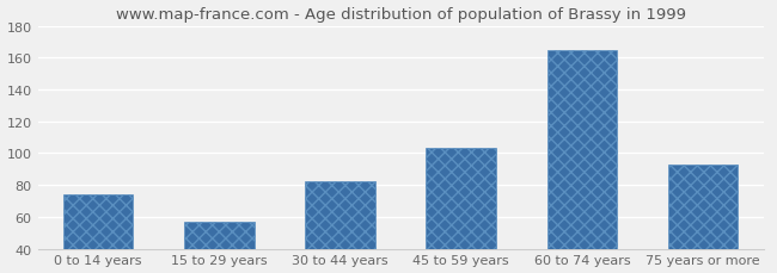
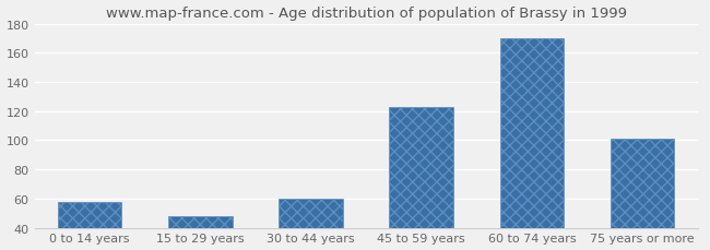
0 to 14 years: 74 -> 58
15 to 29 years: 57 -> 48
30 to 44 years: 82 -> 60
45 to 59 years: 103 -> 123
60 to 74 years: 165 -> 170
75 years or more: 93 -> 101
